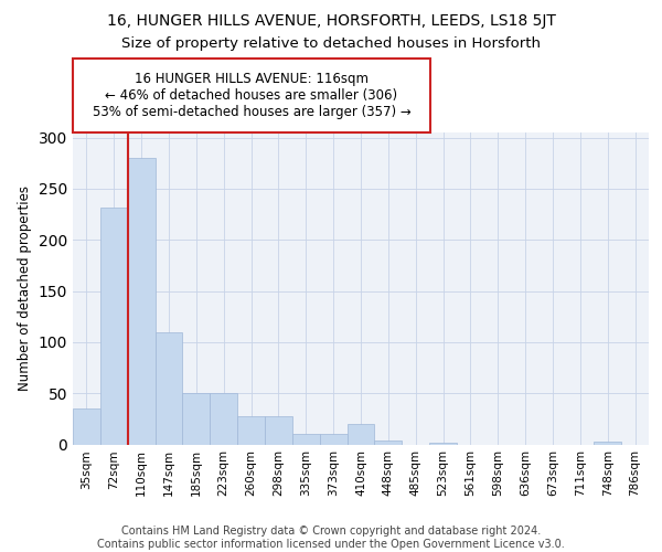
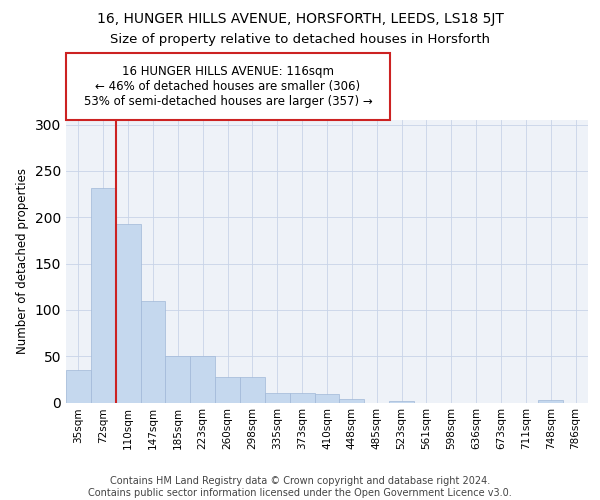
110sqm: 280 -> 193
410sqm: 20 -> 9
